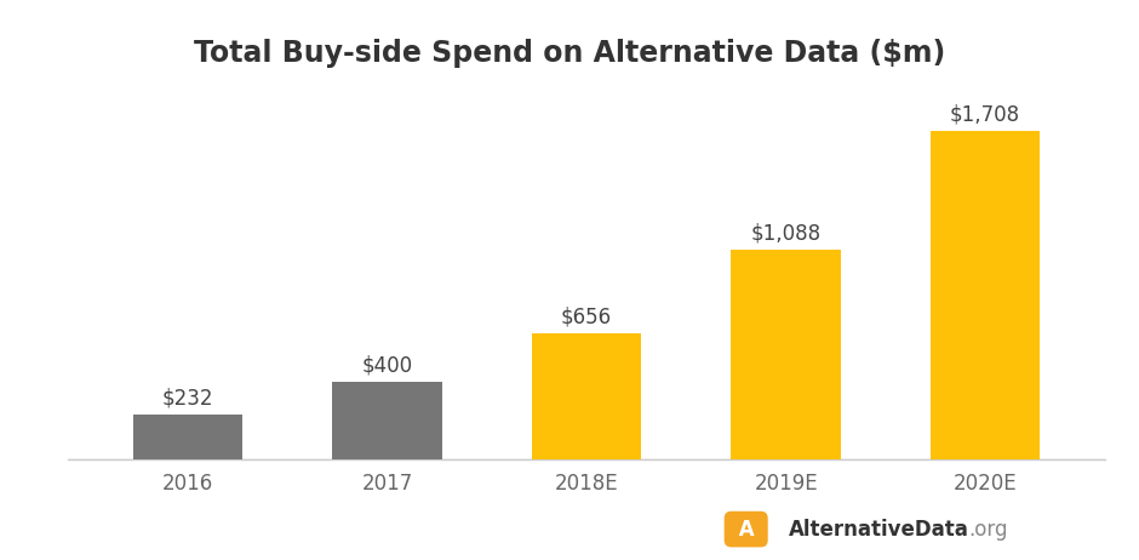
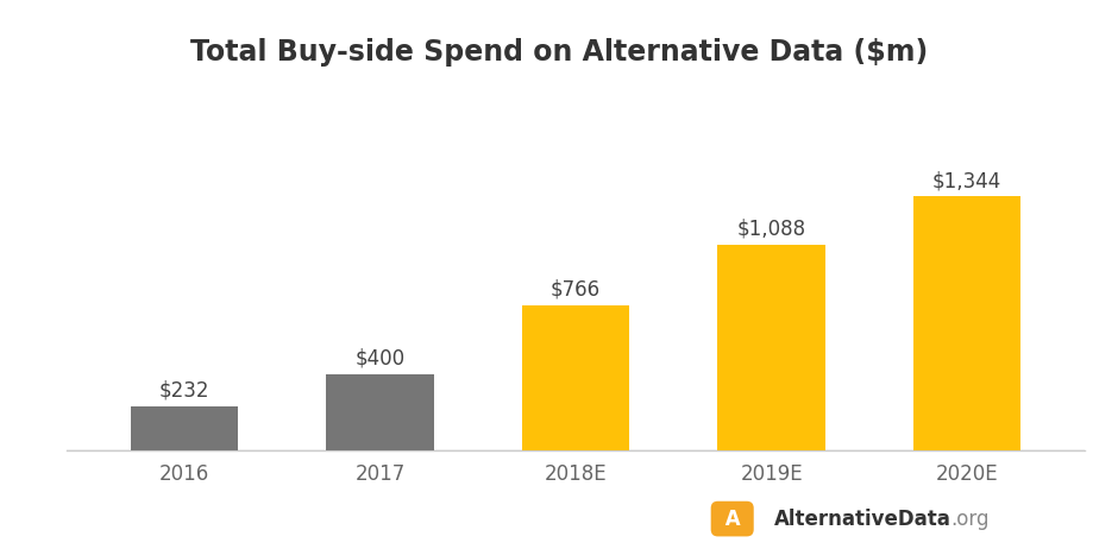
2018E: $656 -> $766
2020E: $1,708 -> $1,344
